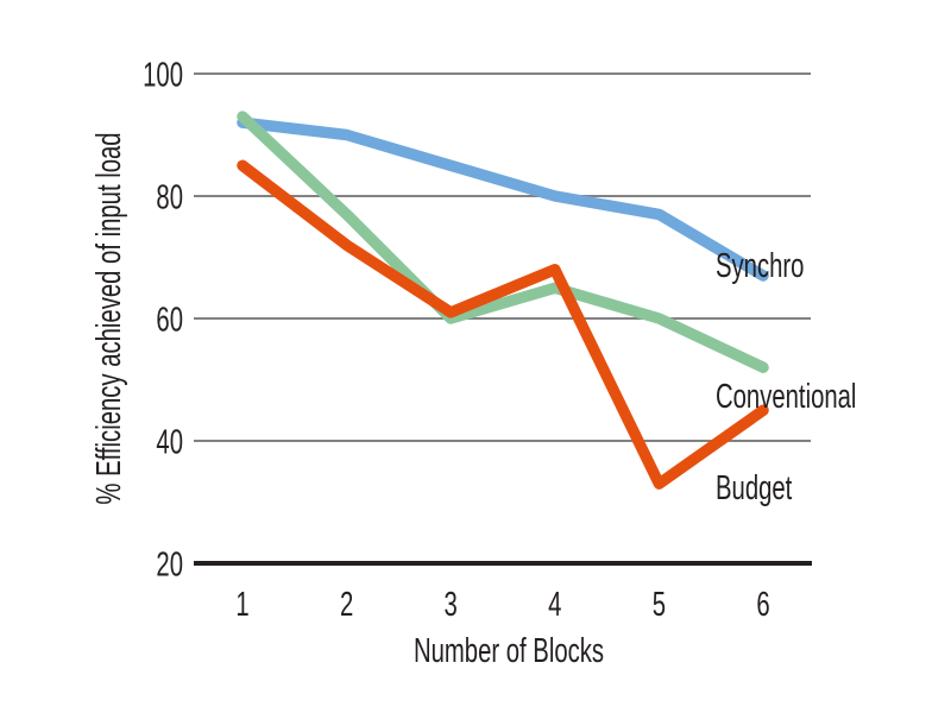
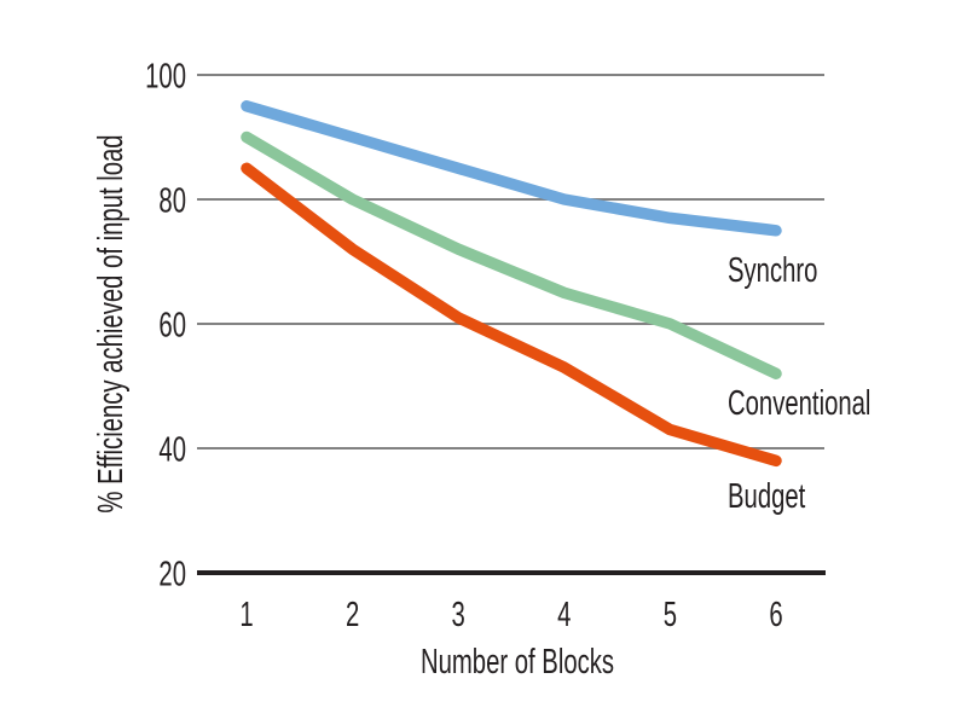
Synchro/1: 92 -> 95
Conventional/1: 93 -> 90
Conventional/2: 77 -> 80
Conventional/3: 60 -> 72
Budget/4: 68 -> 53
Budget/5: 33 -> 43
Synchro/6: 67 -> 75
Budget/6: 45 -> 38
